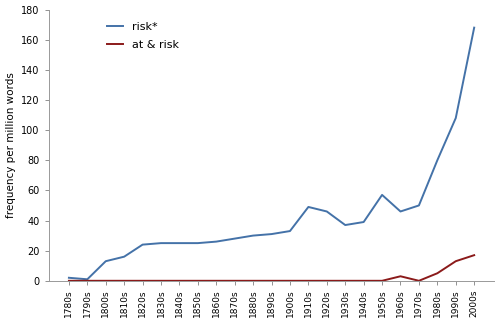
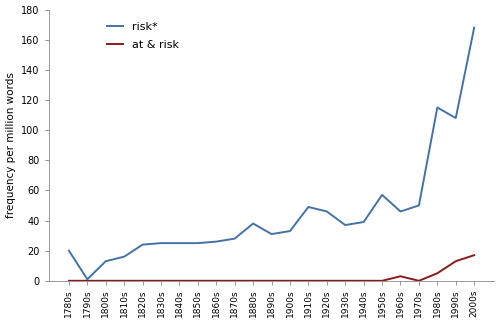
risk*/1780s: 2 -> 20
risk*/1880s: 30 -> 38
risk*/1980s: 80 -> 115
